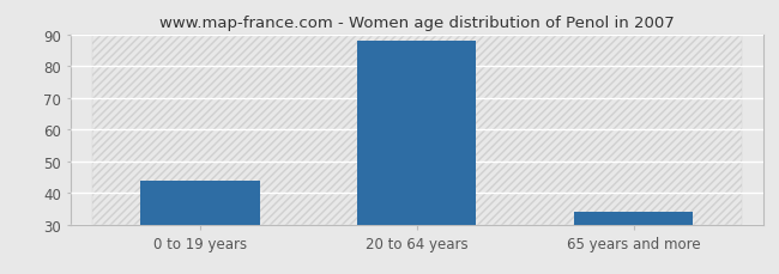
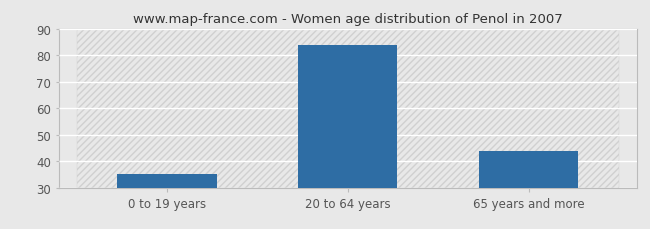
0 to 19 years: 44 -> 35
20 to 64 years: 88 -> 84
65 years and more: 34 -> 44
